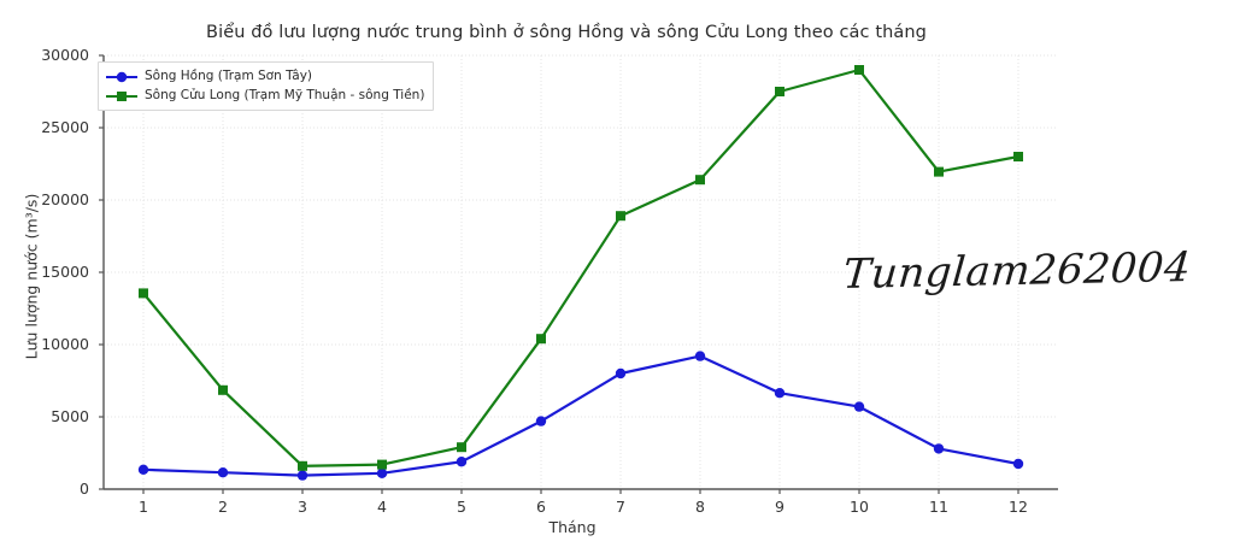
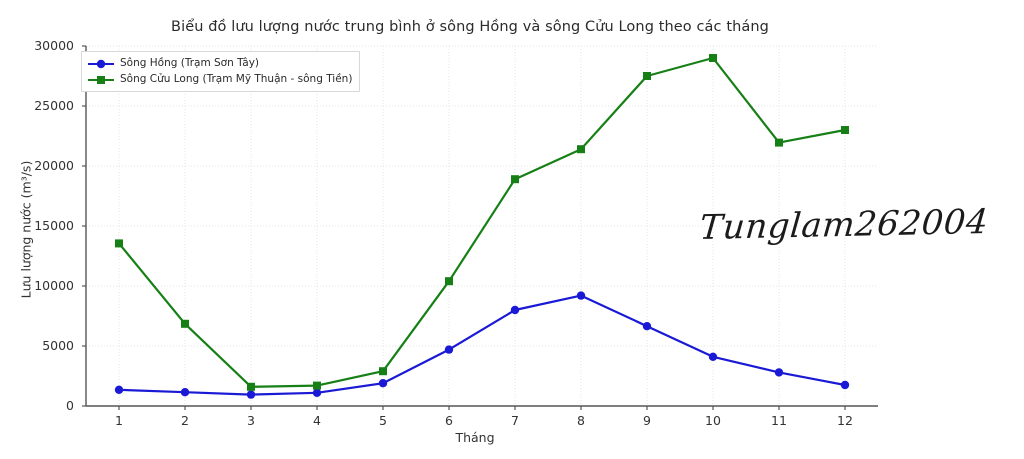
Sông Hồng (Trạm Sơn Tây)/10: 5700 -> 4100
